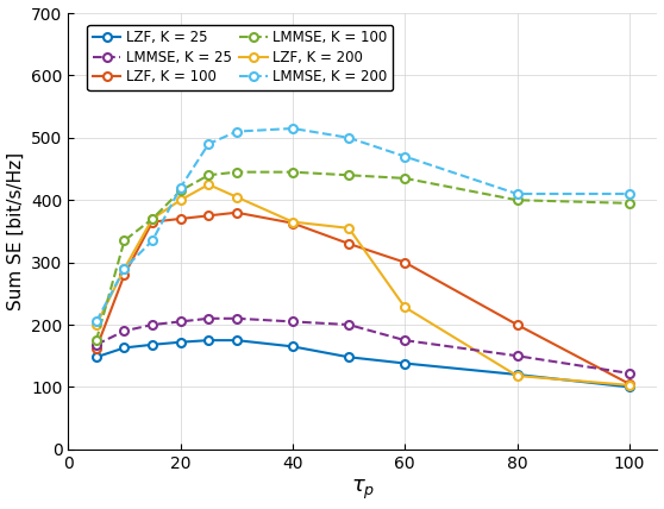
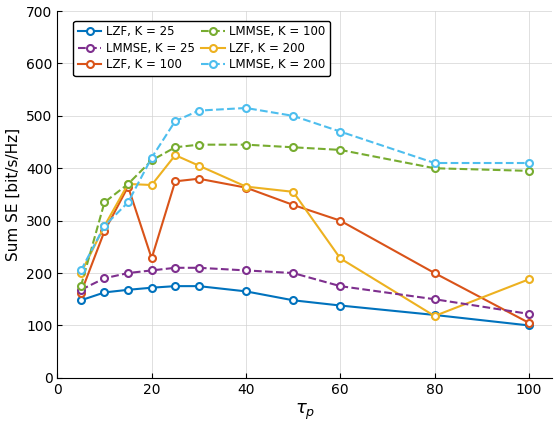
LZF, K = 100/20: 370 -> 228
LZF, K = 200/20: 400 -> 368
LZF, K = 200/100: 103 -> 188
